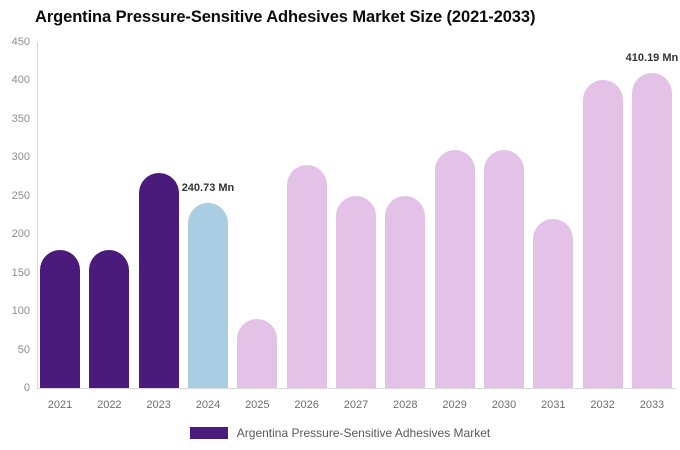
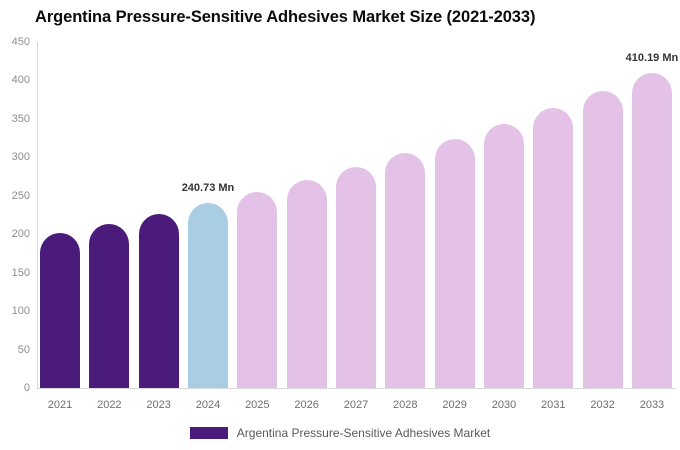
2021: 180 -> 200
2022: 180 -> 210
2023: 280 -> 230
2025: 90 -> 260
2026: 290 -> 270
2027: 250 -> 290
2028: 250 -> 310
2029: 310 -> 320
2030: 310 -> 340
2031: 220 -> 360
2032: 400 -> 390
